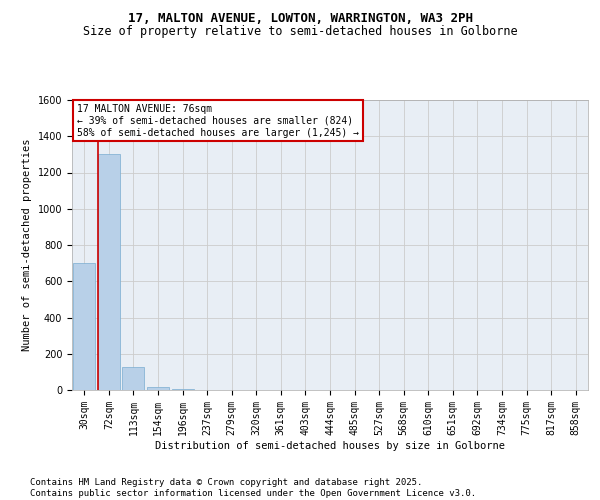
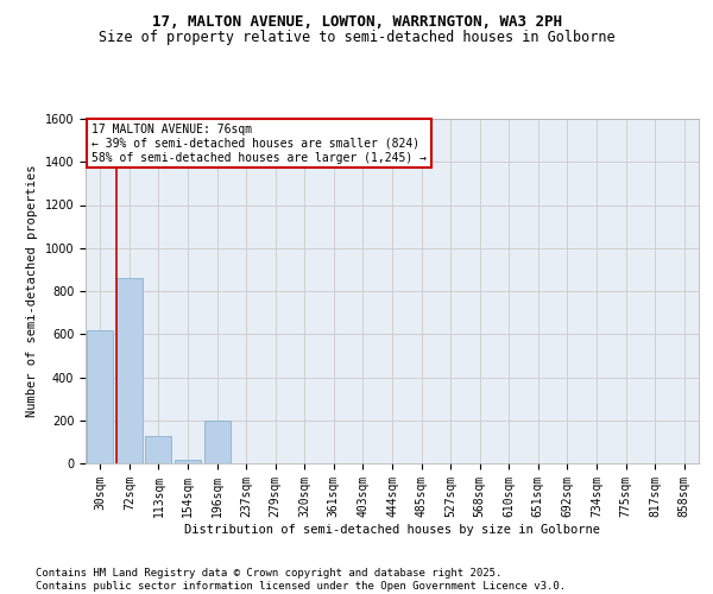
30sqm: 700 -> 620
72sqm: 1300 -> 860
196sqm: 0 -> 200
